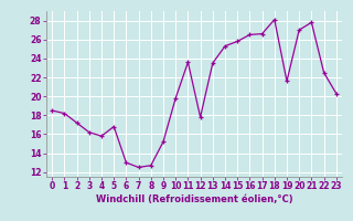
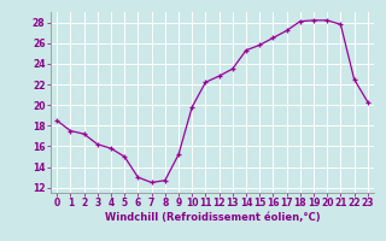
1: 18.2 -> 17.5
5: 16.8 -> 15.0
11: 23.6 -> 22.2
12: 17.8 -> 22.8
17: 26.6 -> 27.2
19: 21.6 -> 28.2
20: 27.0 -> 28.2
